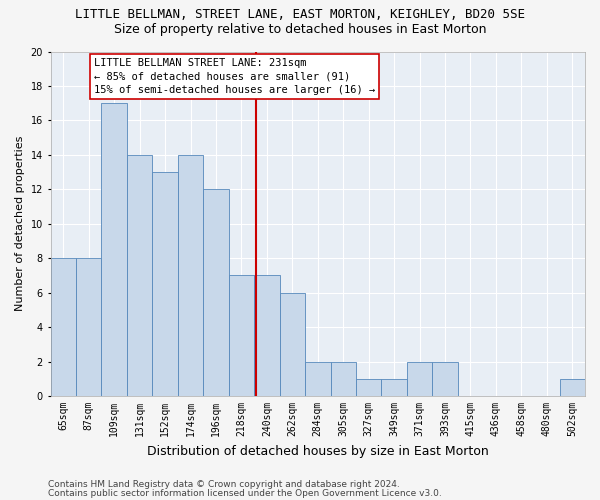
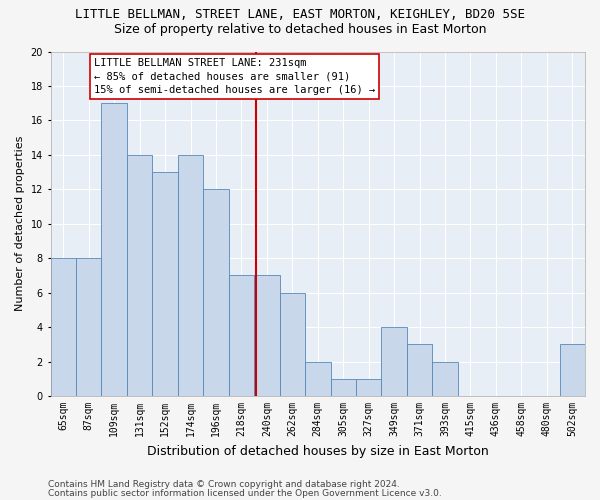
305sqm: 2 -> 1
349sqm: 1 -> 4
371sqm: 2 -> 3
502sqm: 1 -> 3
